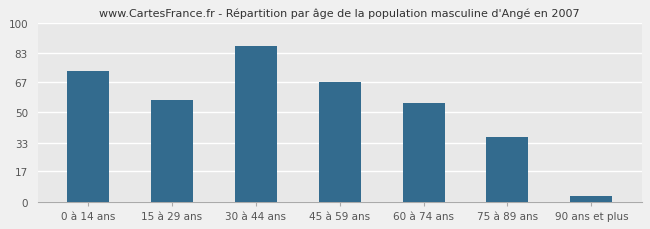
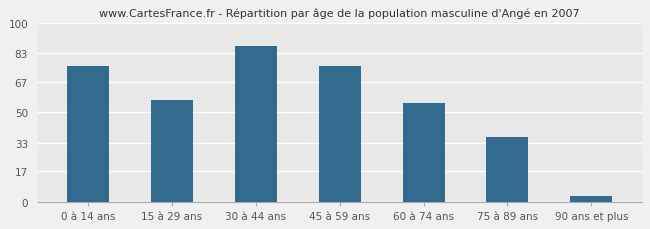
0 à 14 ans: 73 -> 76
45 à 59 ans: 67 -> 76
